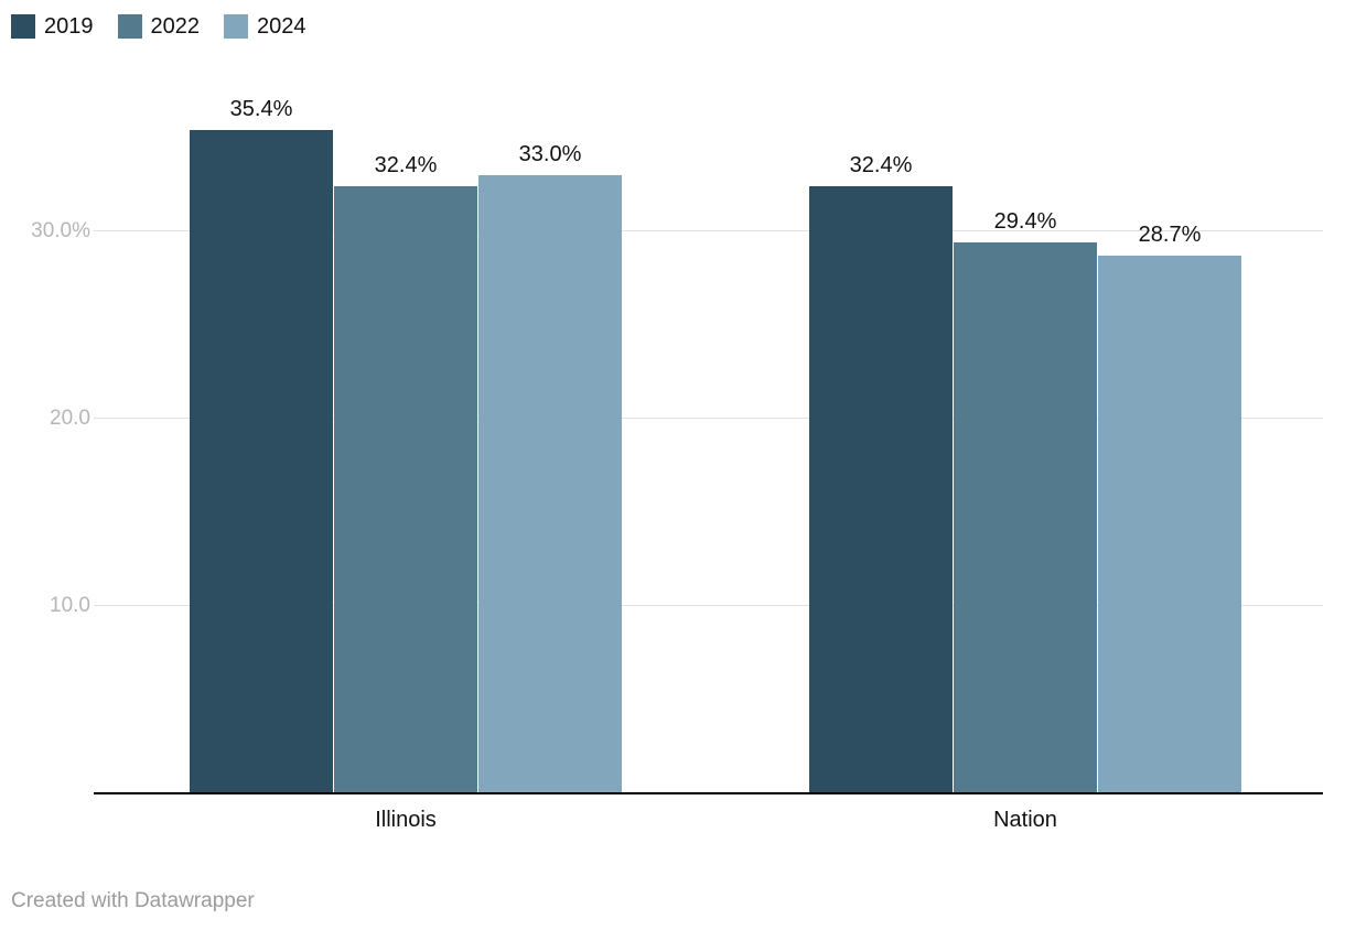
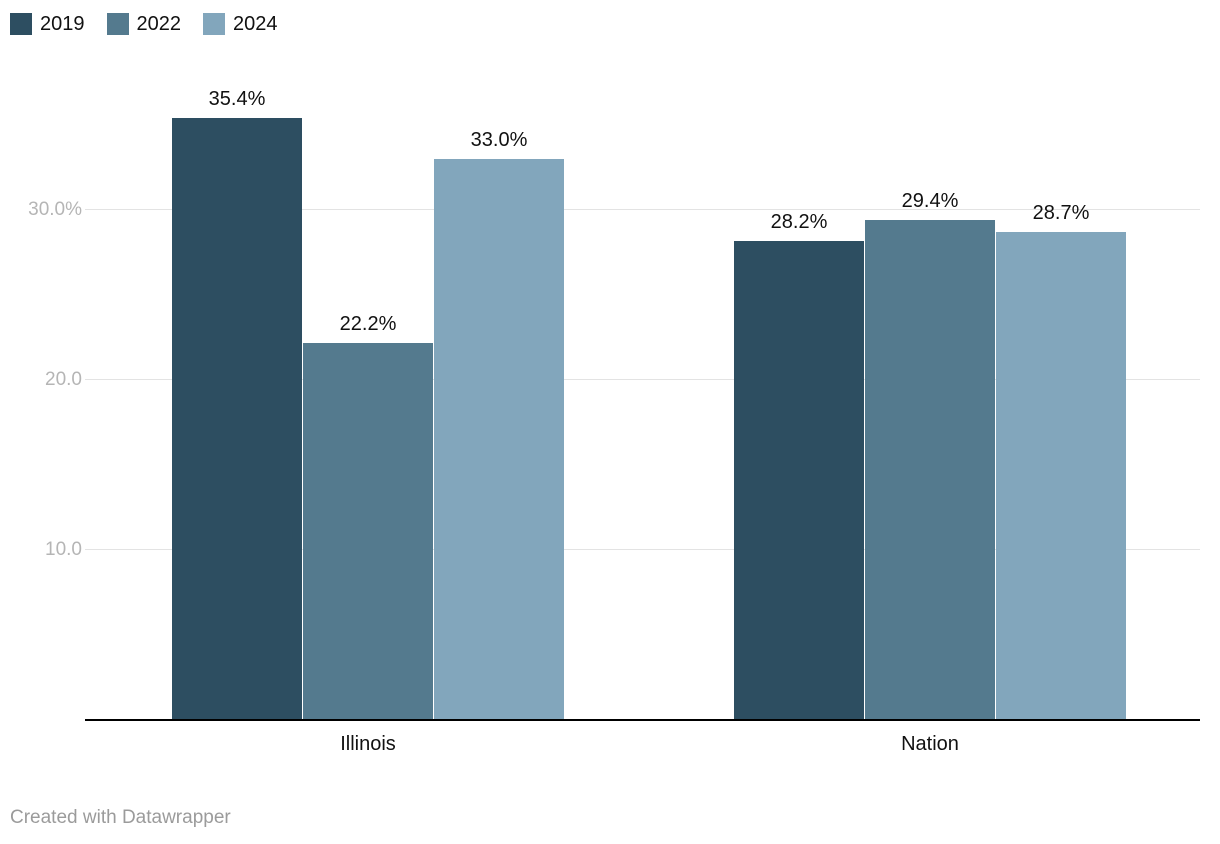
2022/Illinois: 32.4% -> 22.2%
2019/Nation: 32.4% -> 28.2%
